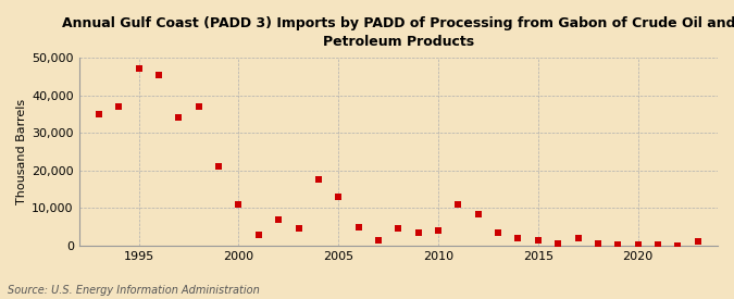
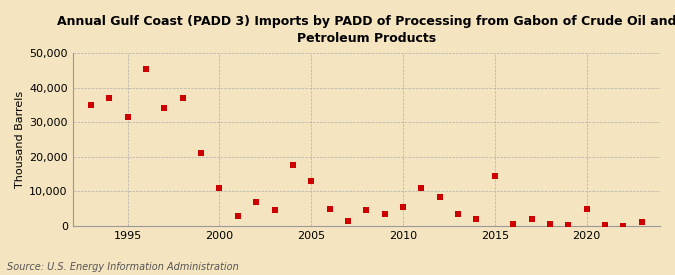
1995: 47,000 -> 31,500
2010: 4,000 -> 5,500
2015: 1,500 -> 14,500
2020: 300 -> 5,000
